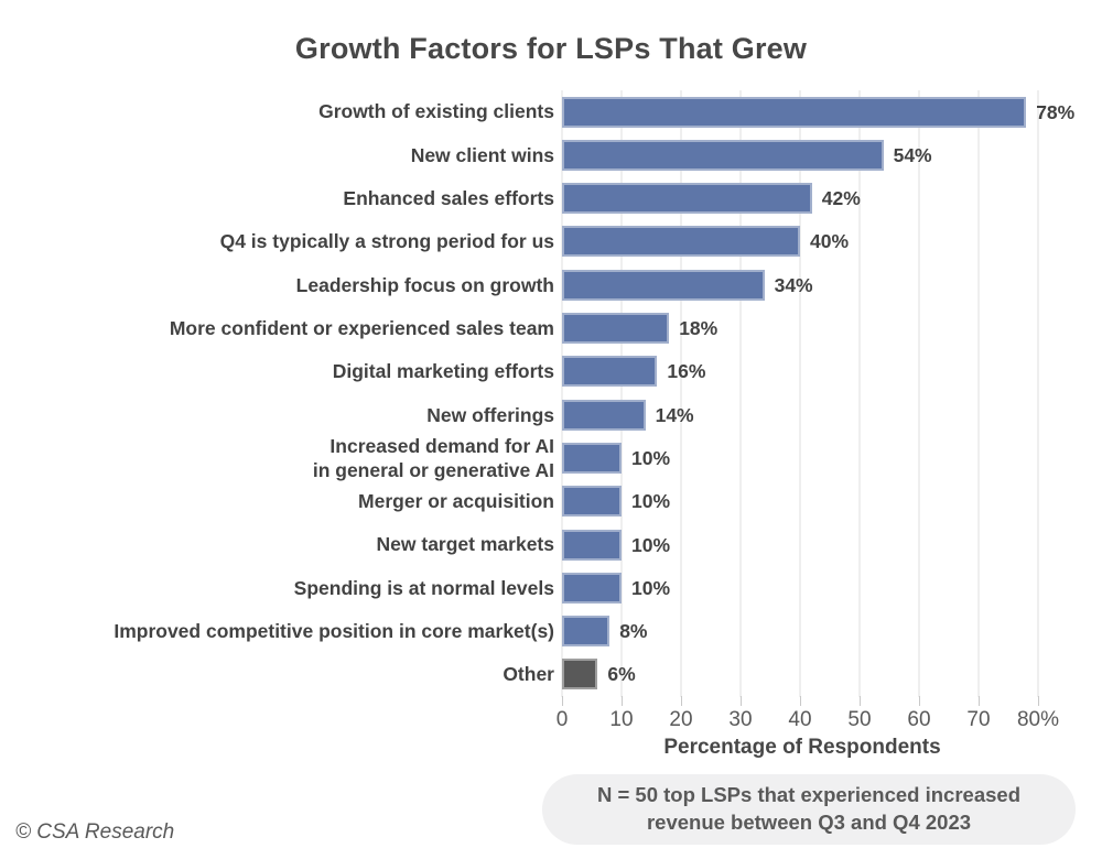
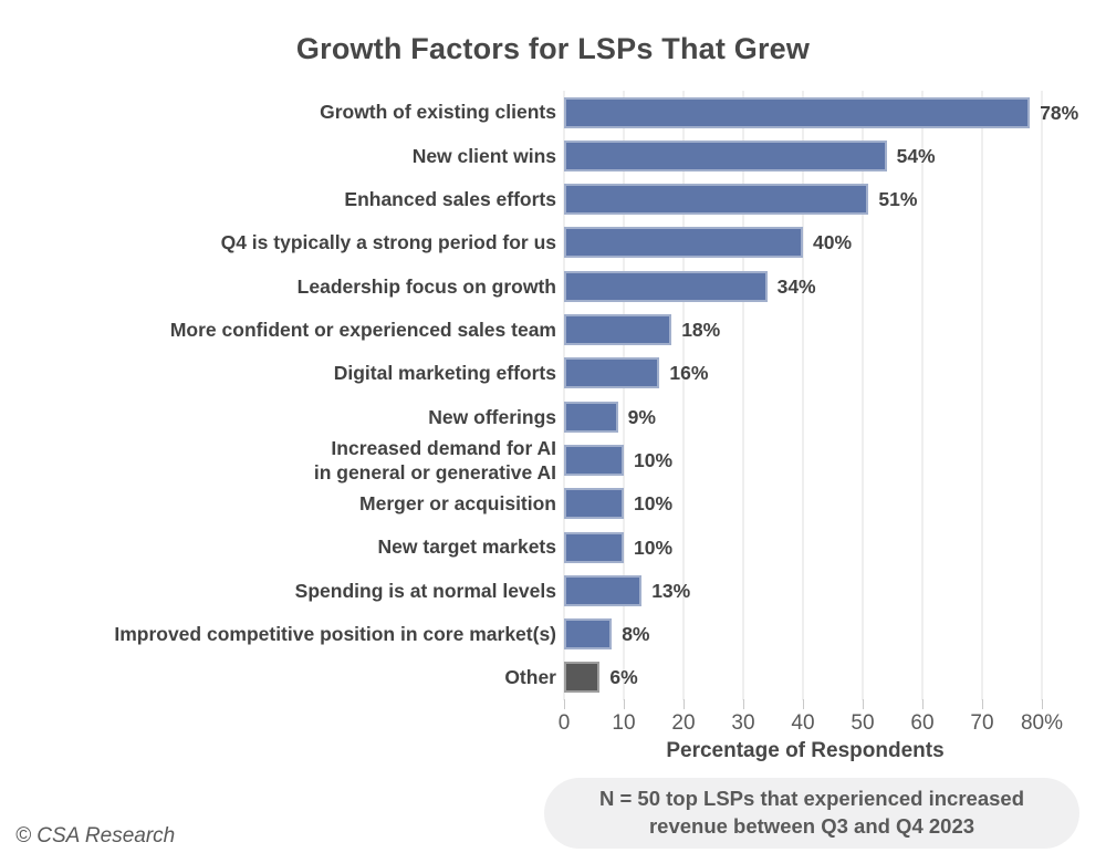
Enhanced sales efforts: 42% -> 51%
New offerings: 14% -> 9%
Spending is at normal levels: 10% -> 13%
